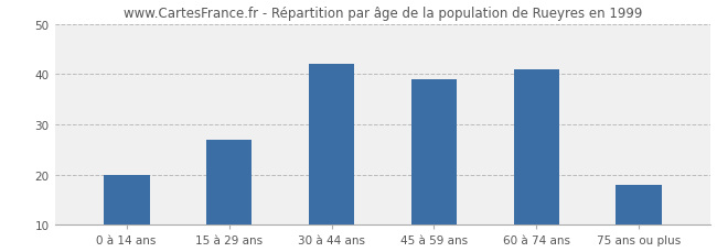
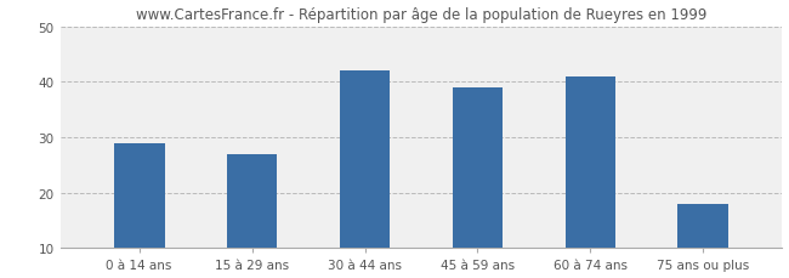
0 à 14 ans: 20 -> 29
